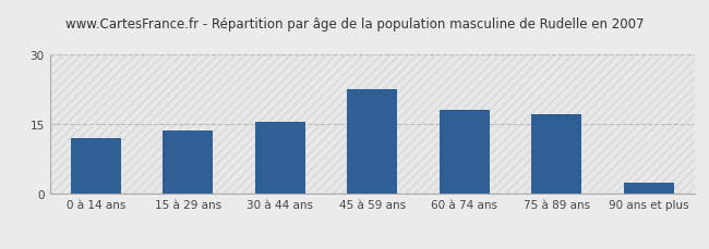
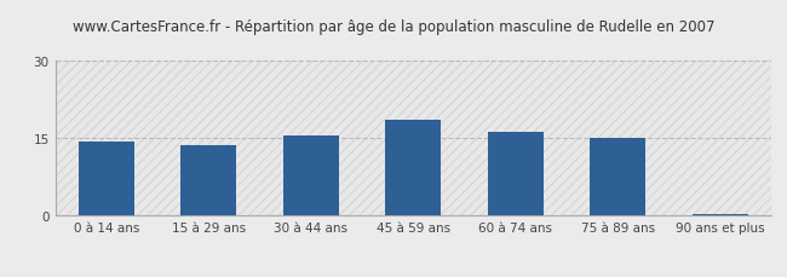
0 à 14 ans: 12.0 -> 14.3
45 à 59 ans: 22.5 -> 18.5
60 à 74 ans: 18.0 -> 16.2
75 à 89 ans: 17.0 -> 15.0
90 ans et plus: 2.5 -> 0.3
